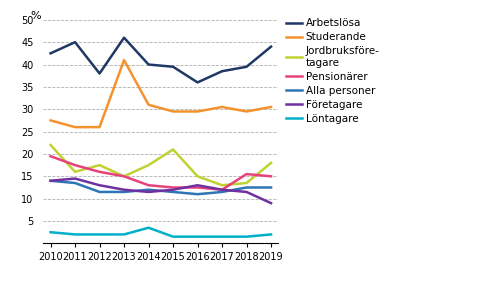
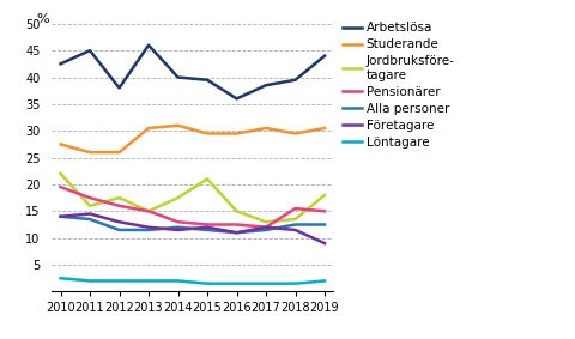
Studerande/2013: 41.0 -> 30.5
Löntagare/2014: 3.5 -> 2.0
Företagare/2016: 13.0 -> 11.0
